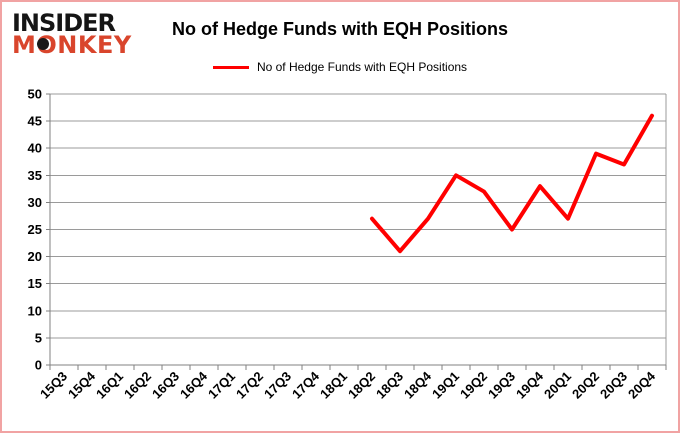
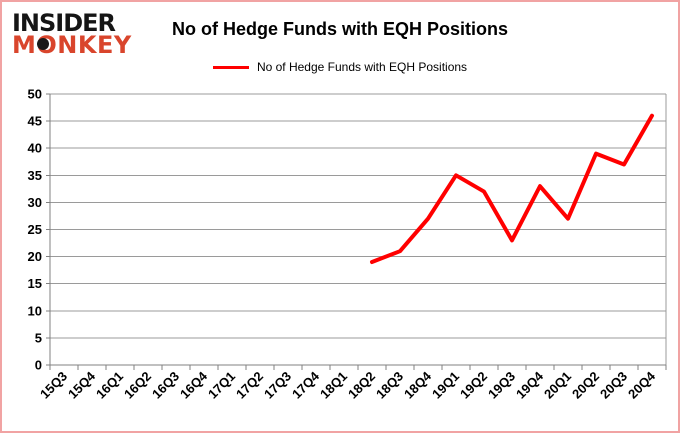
18Q2: 27 -> 19
19Q3: 25 -> 23
